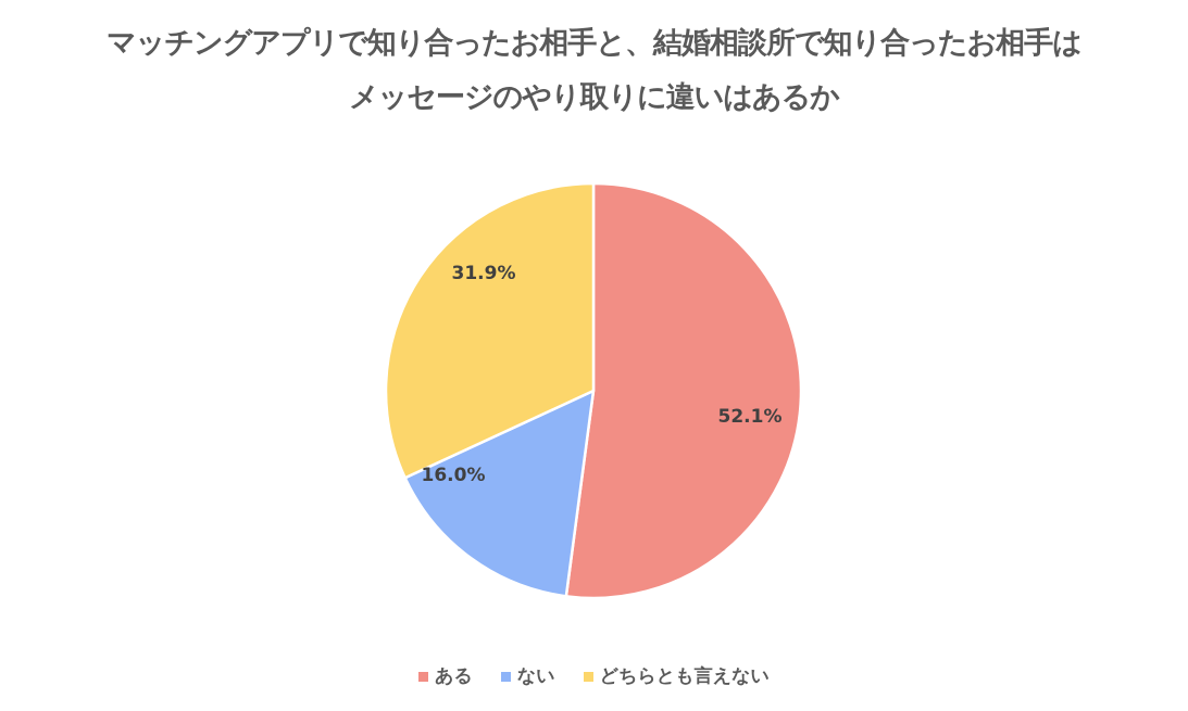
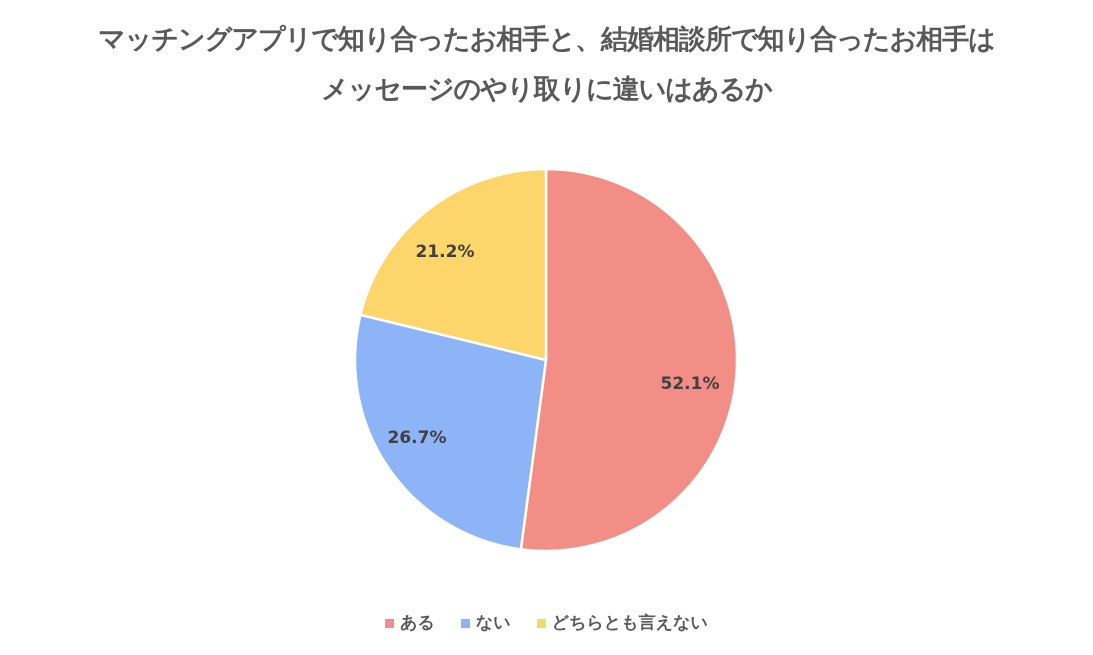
ない: 16.0% -> 26.7%
どちらとも言えない: 31.9% -> 21.2%
